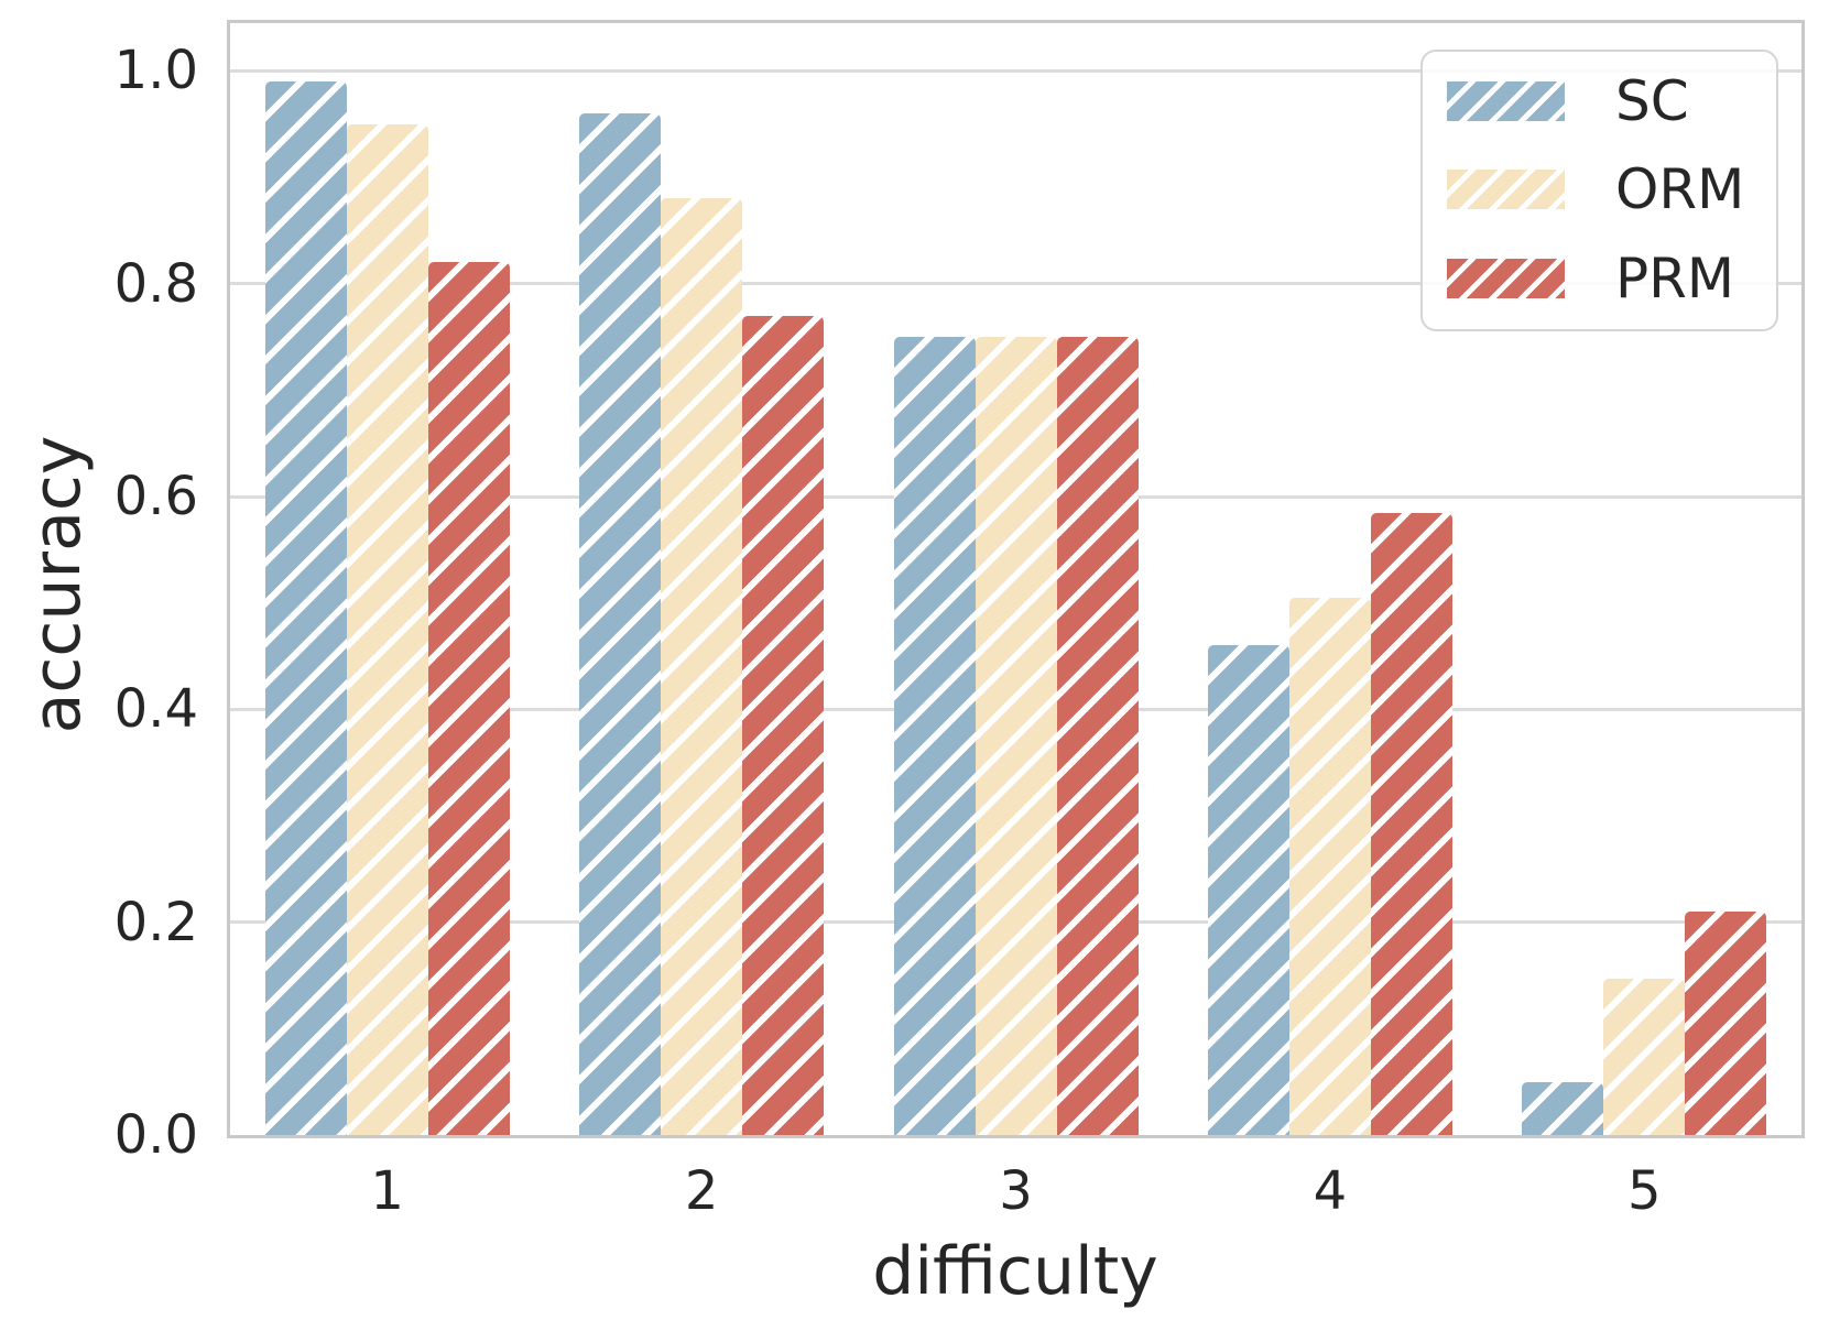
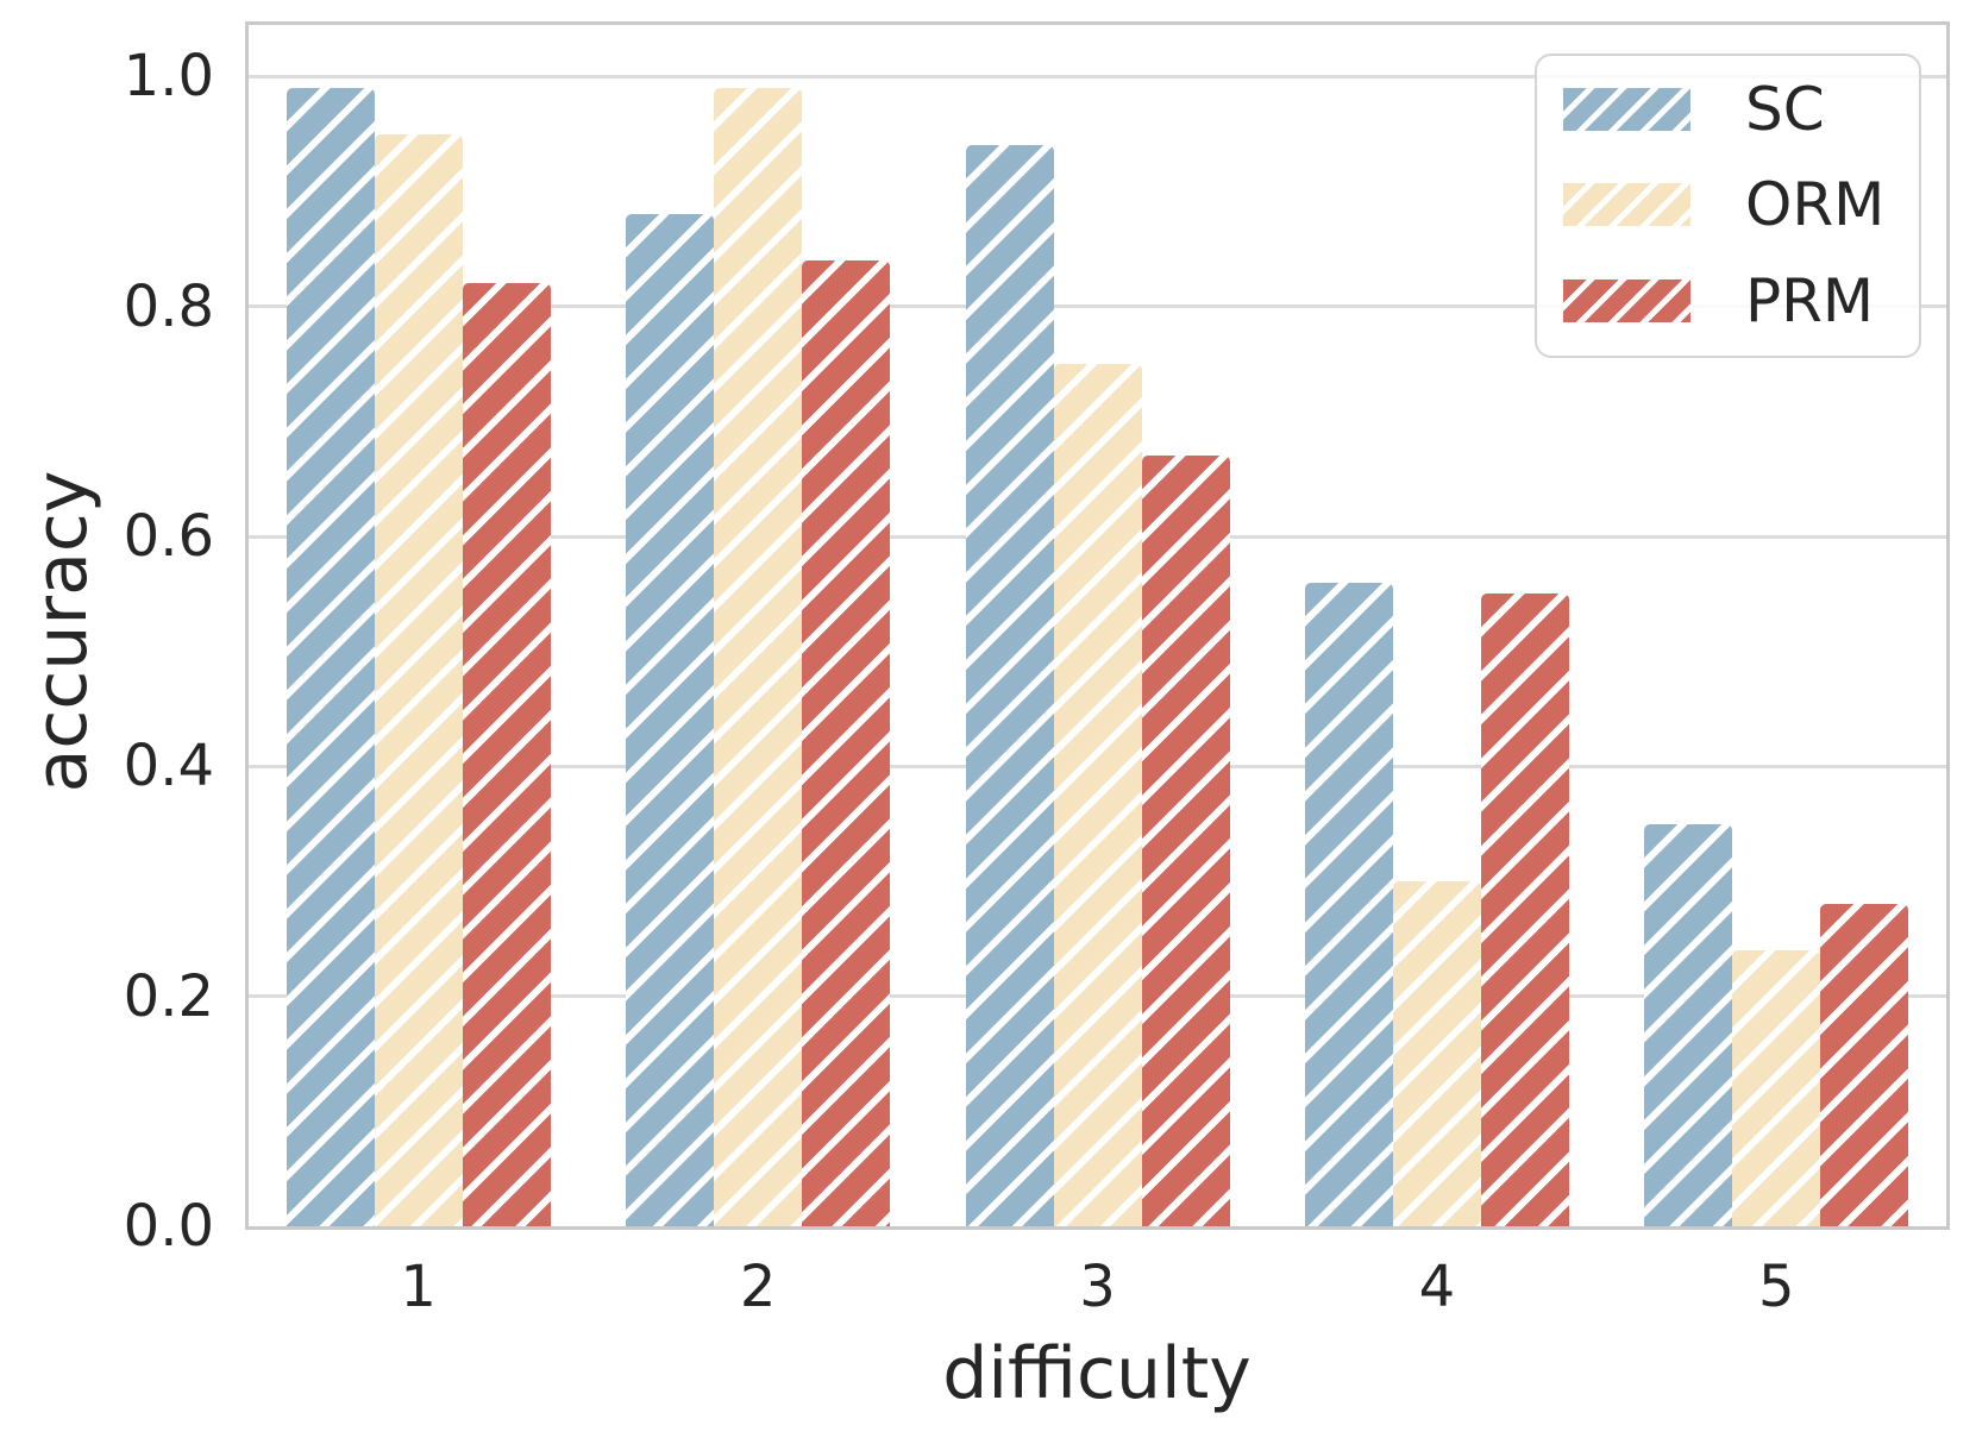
SC/2: 0.96 -> 0.88
ORM/2: 0.88 -> 0.99
PRM/2: 0.77 -> 0.84
SC/3: 0.75 -> 0.94
PRM/3: 0.75 -> 0.67
SC/4: 0.46 -> 0.56
ORM/4: 0.51 -> 0.30
PRM/4: 0.58 -> 0.55
SC/5: 0.05 -> 0.35
ORM/5: 0.15 -> 0.24
PRM/5: 0.21 -> 0.28
